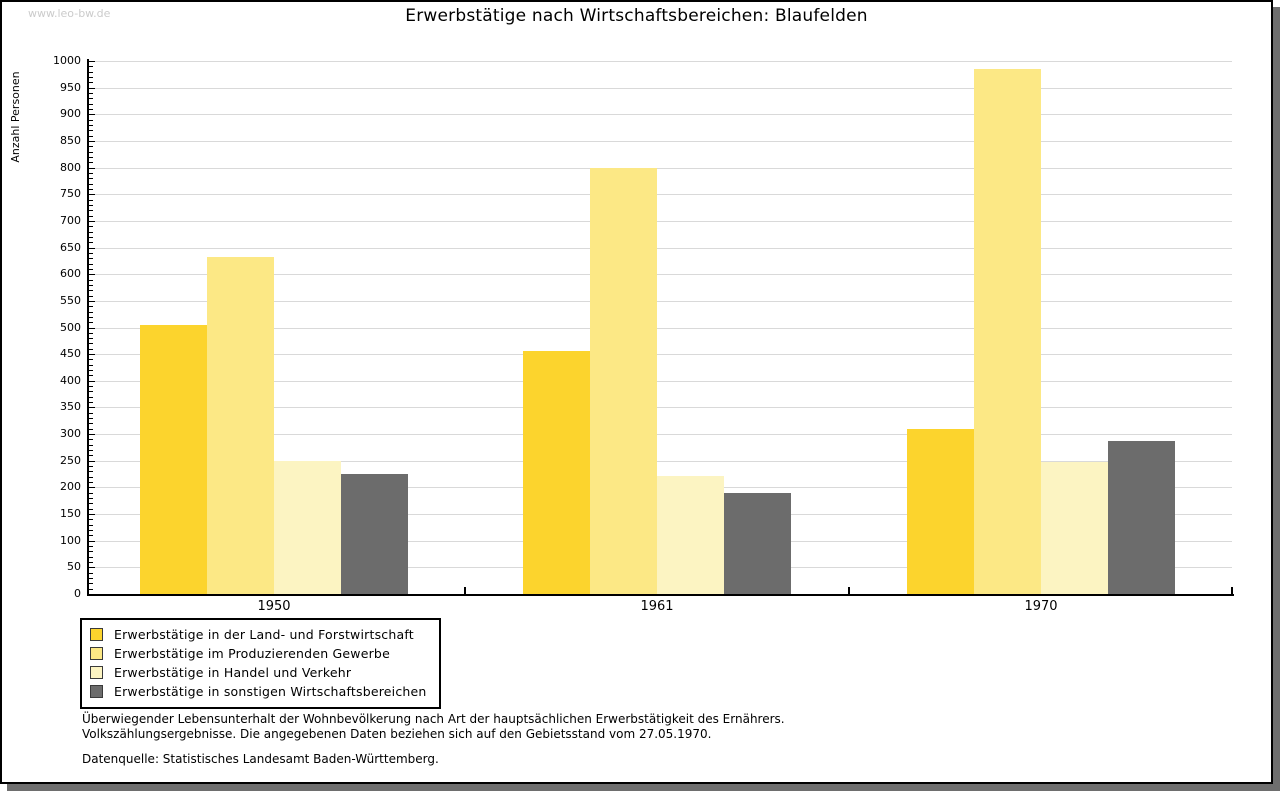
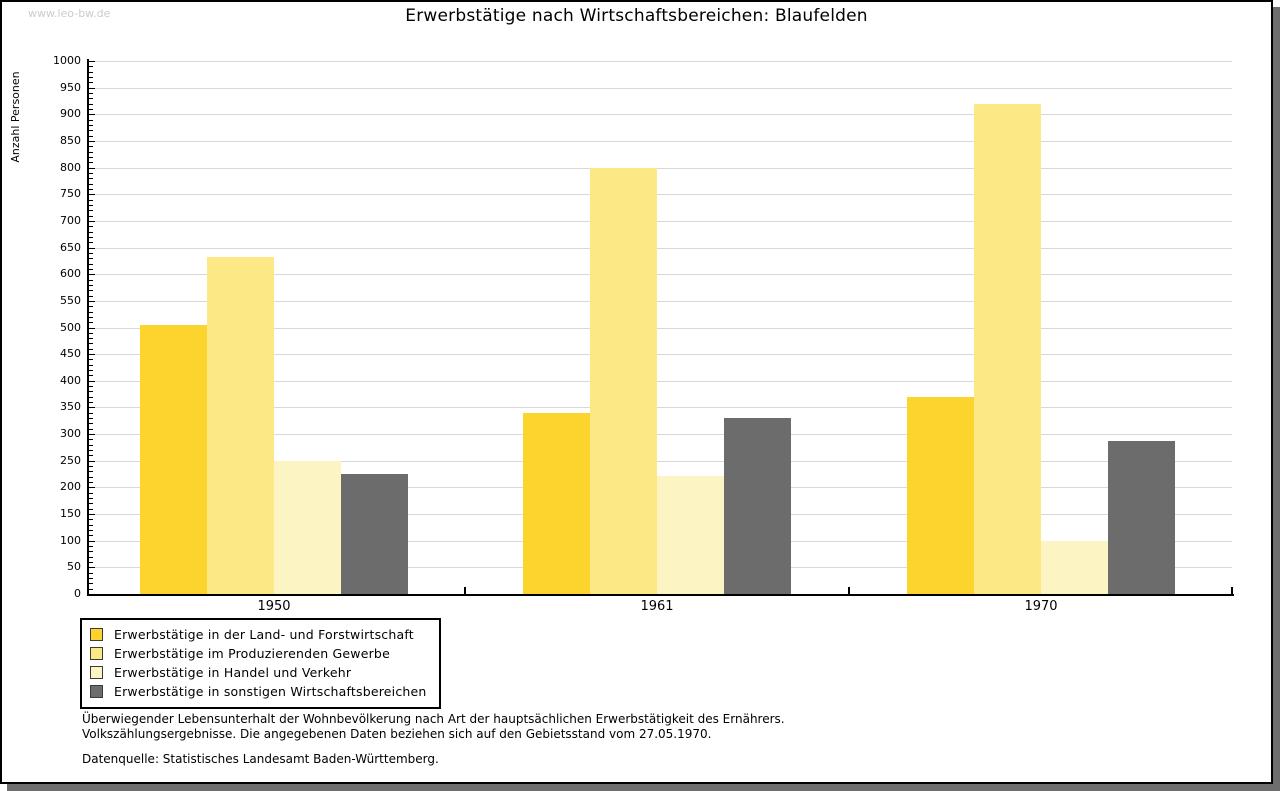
Erwerbstätige in der Land- und Forstwirtschaft/1961: 460 -> 340
Erwerbstätige in sonstigen Wirtschaftsbereichen/1961: 190 -> 330
Erwerbstätige in der Land- und Forstwirtschaft/1970: 310 -> 370
Erwerbstätige im Produzierenden Gewerbe/1970: 980 -> 920
Erwerbstätige in Handel und Verkehr/1970: 250 -> 100
